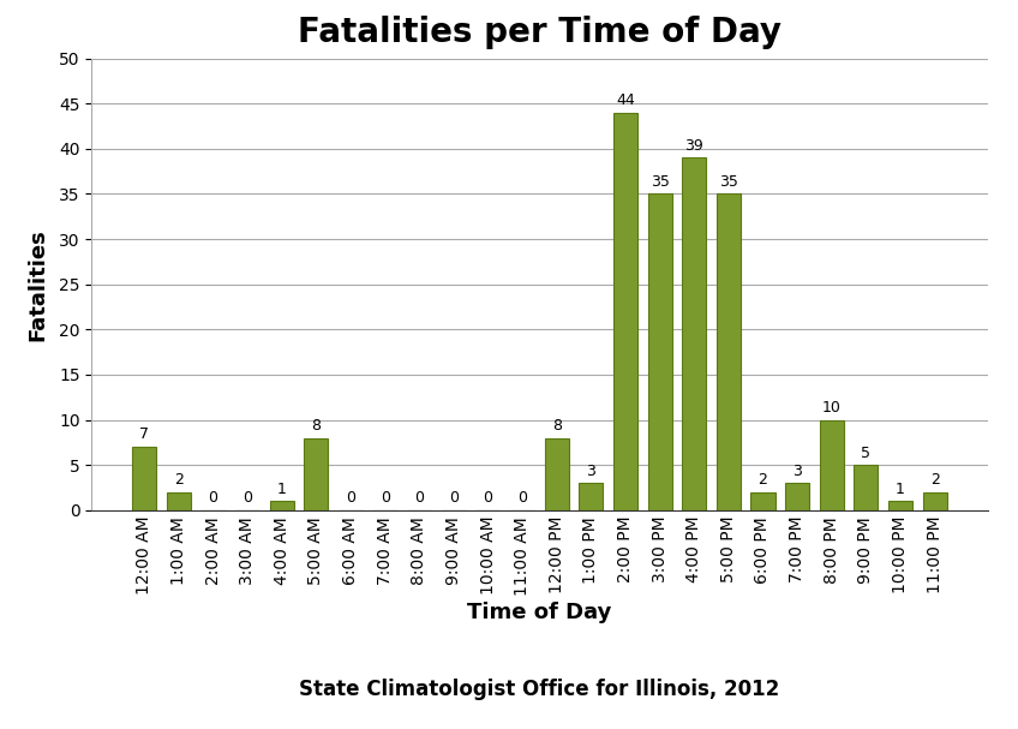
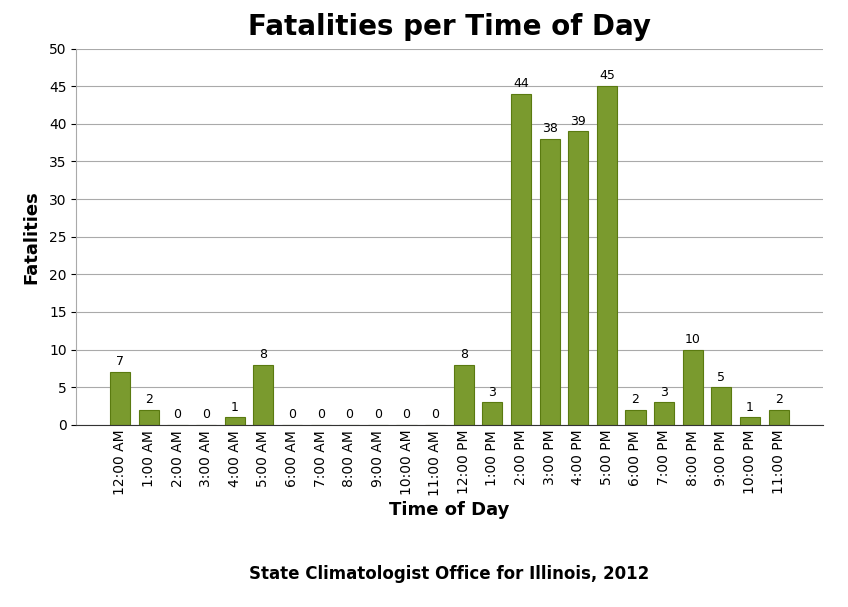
3:00 PM: 35 -> 38
5:00 PM: 35 -> 45
